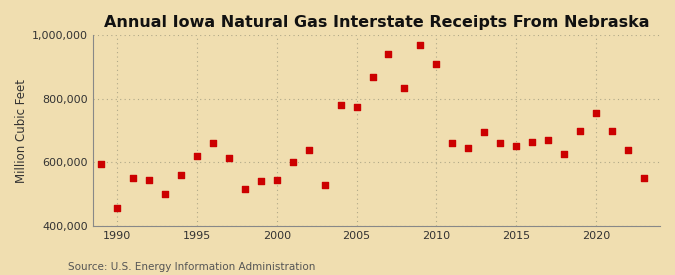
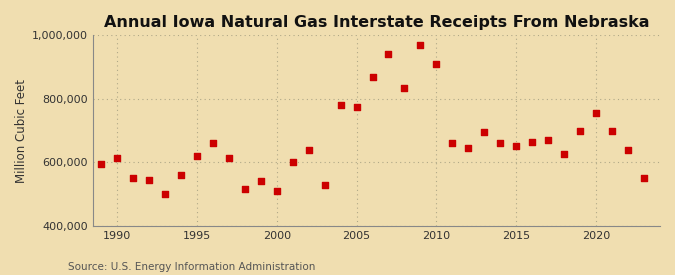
1990: 455,000 -> 615,000
2000: 545,000 -> 510,000
